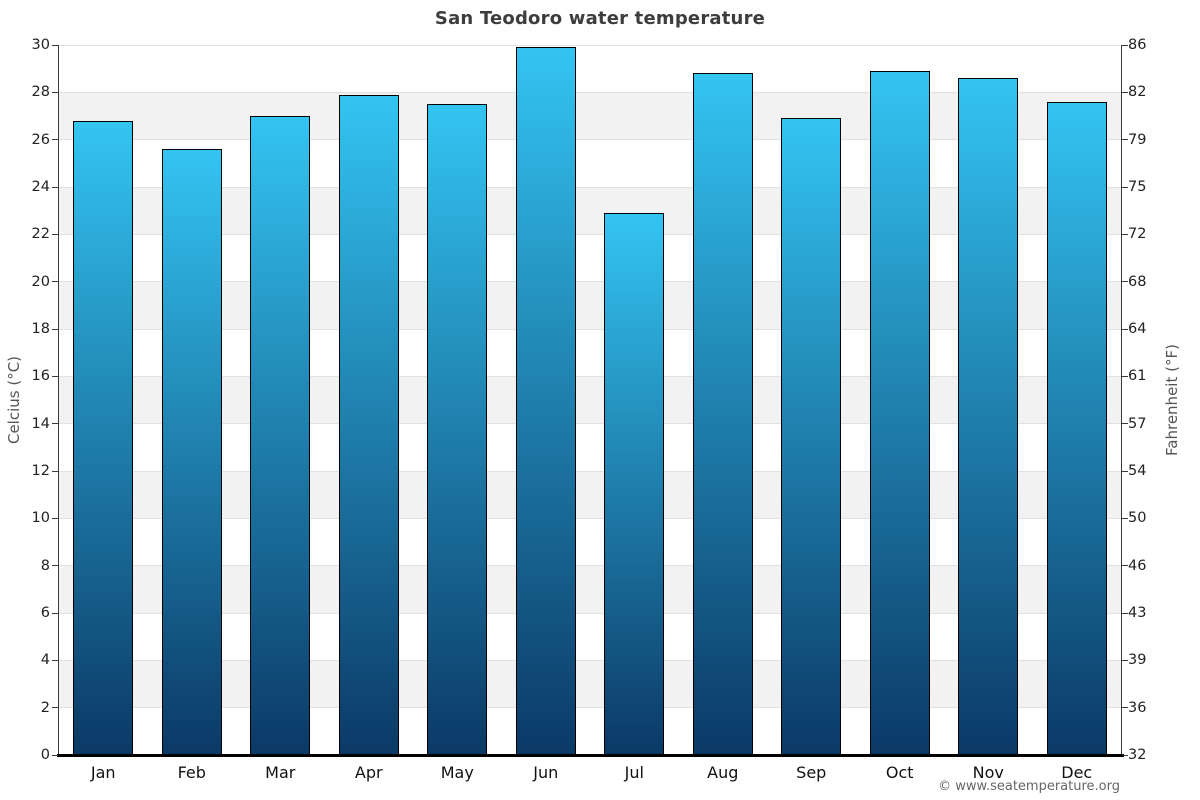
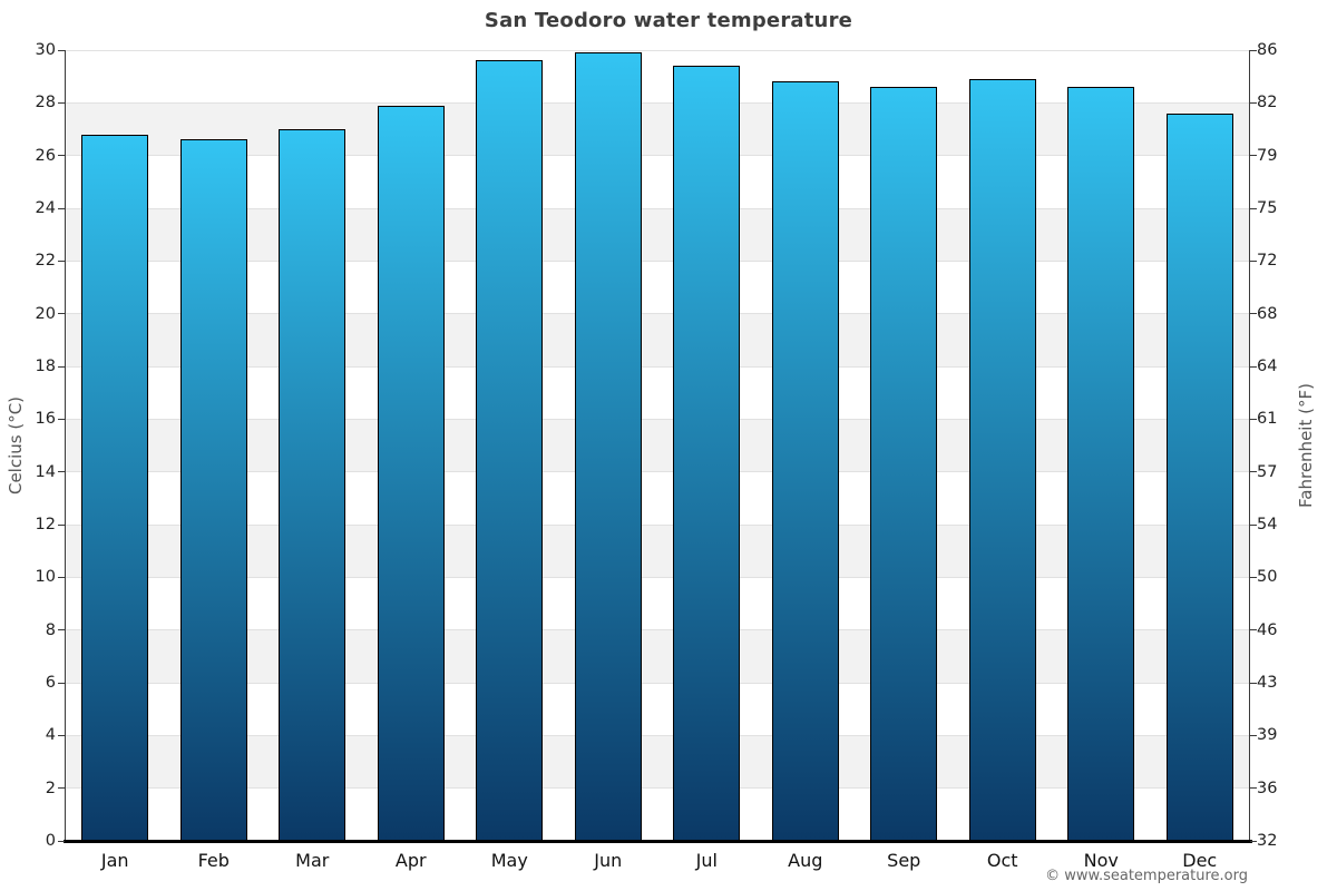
Feb: 25.6 -> 26.6
May: 27.5 -> 29.6
Jul: 22.9 -> 29.4
Sep: 26.9 -> 28.6
